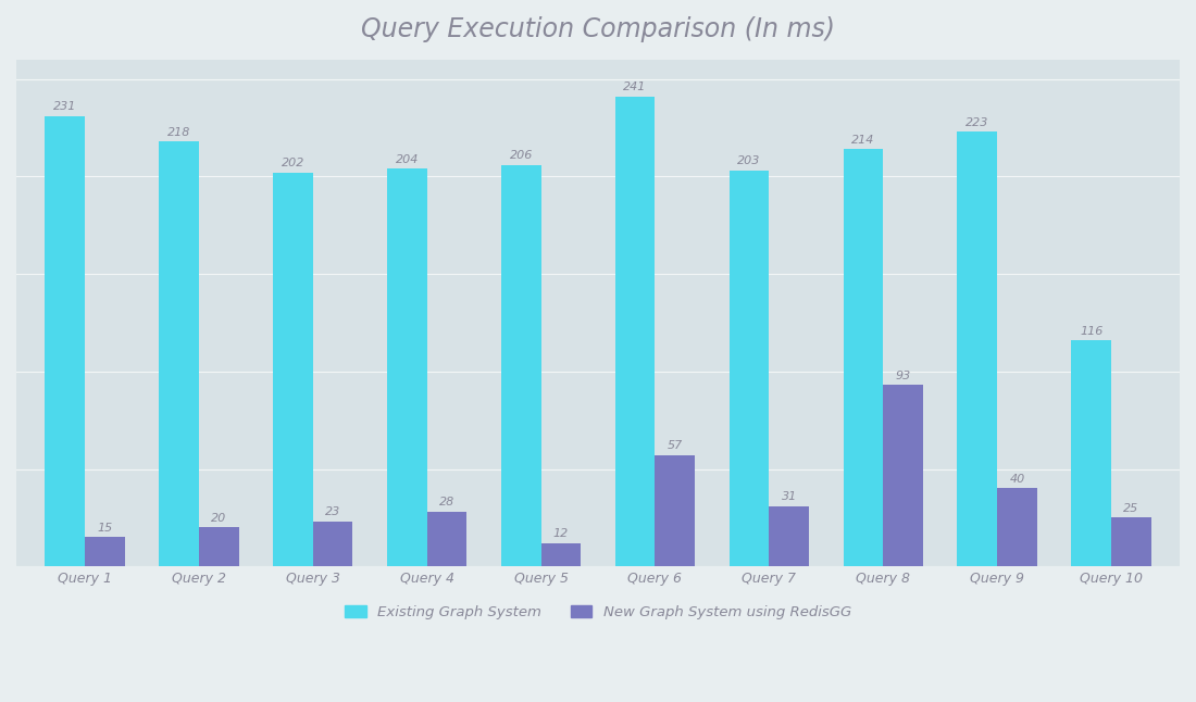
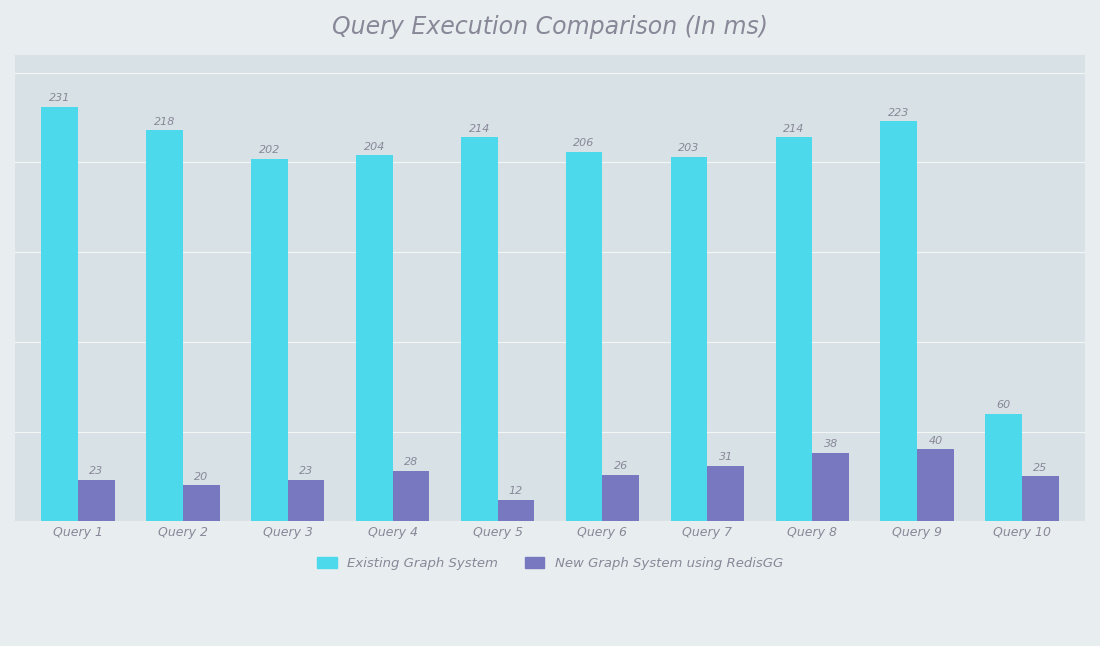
New Graph System using RedisGG/Query 1: 15 -> 23
Existing Graph System/Query 5: 206 -> 214
Existing Graph System/Query 6: 241 -> 206
New Graph System using RedisGG/Query 6: 57 -> 26
New Graph System using RedisGG/Query 8: 93 -> 38
Existing Graph System/Query 10: 116 -> 60
